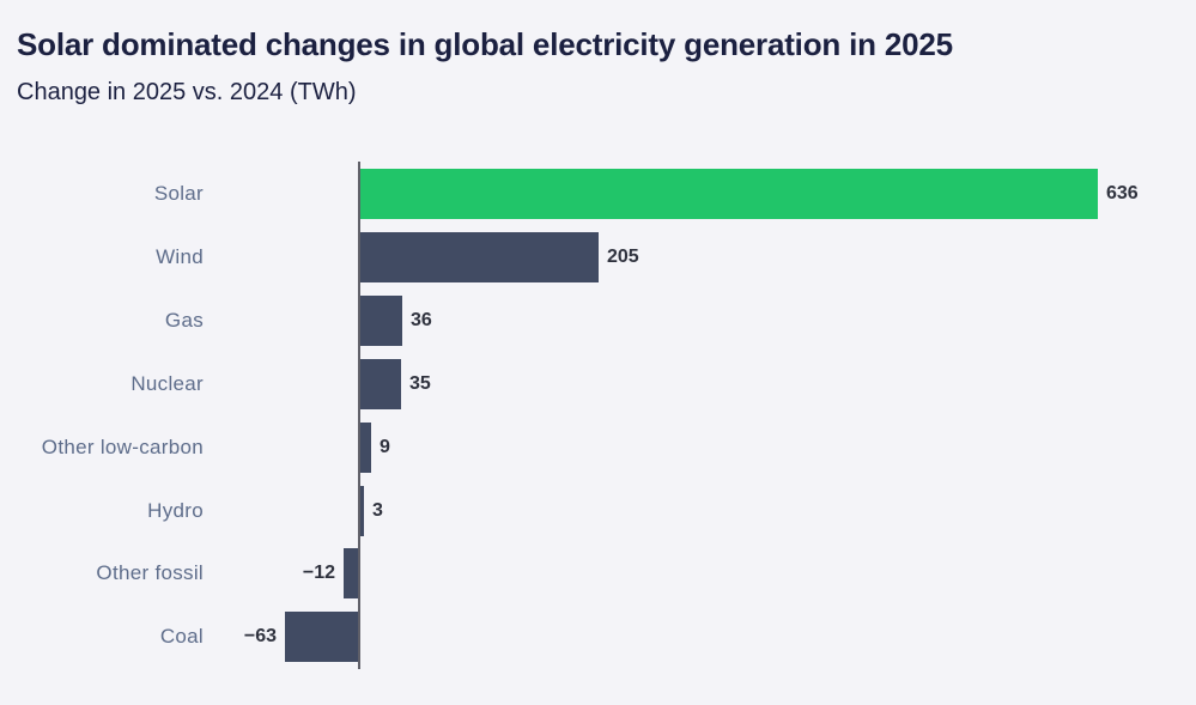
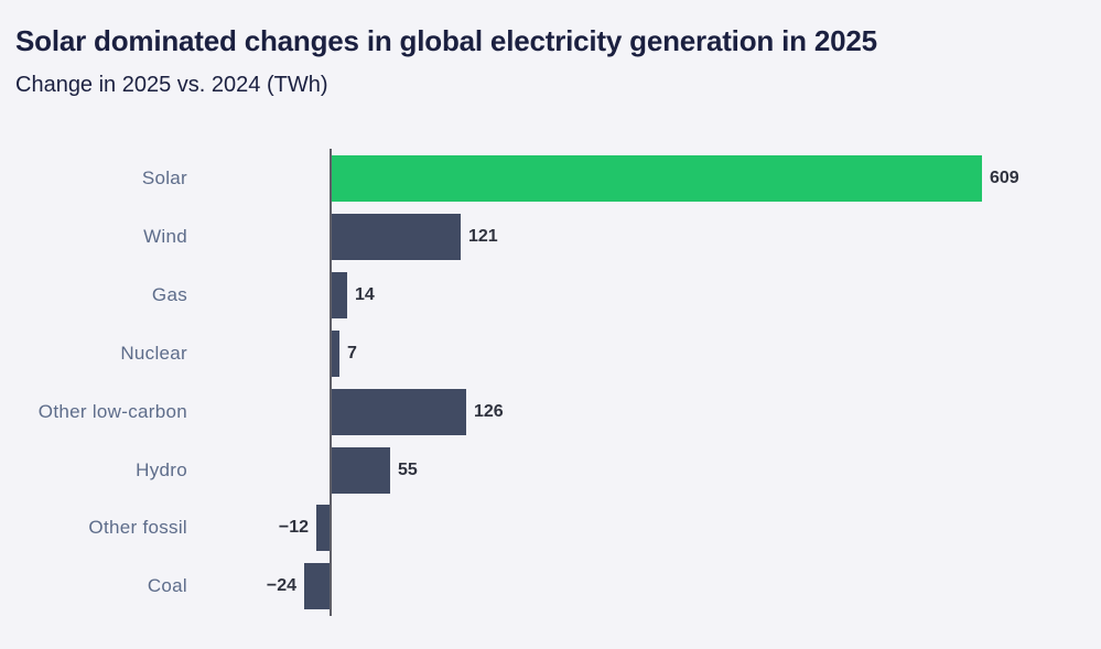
Solar: 636 -> 609
Wind: 205 -> 121
Gas: 36 -> 14
Nuclear: 35 -> 7
Other low-carbon: 9 -> 126
Hydro: 3 -> 55
Coal: −63 -> −24
